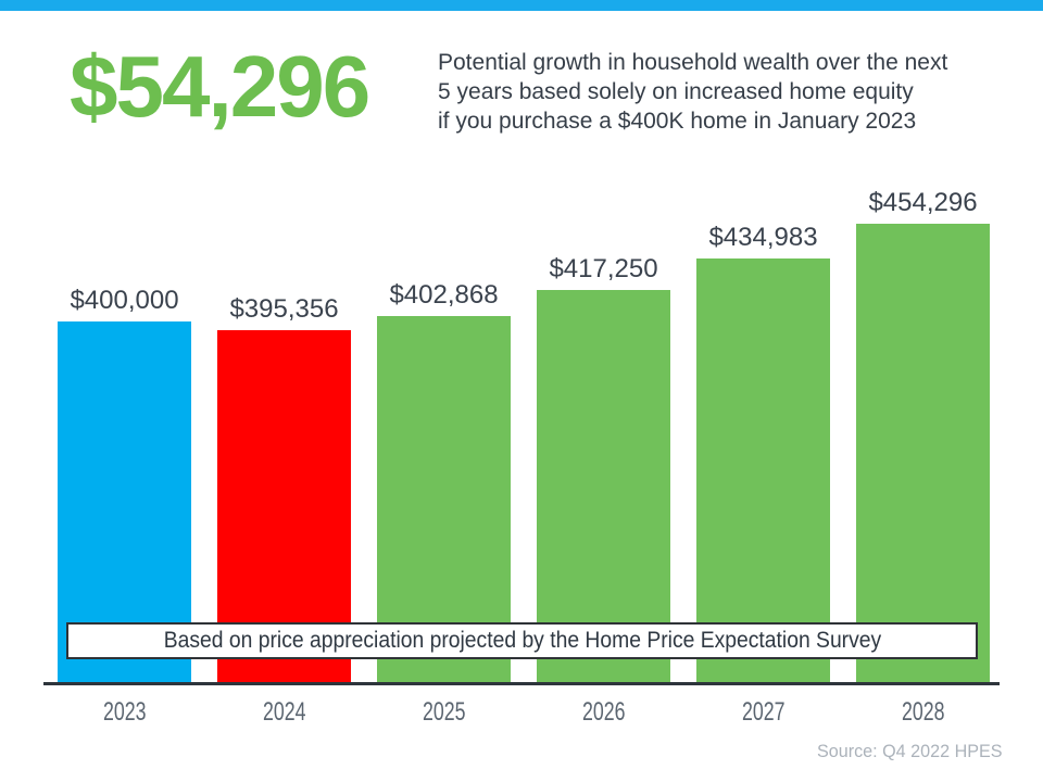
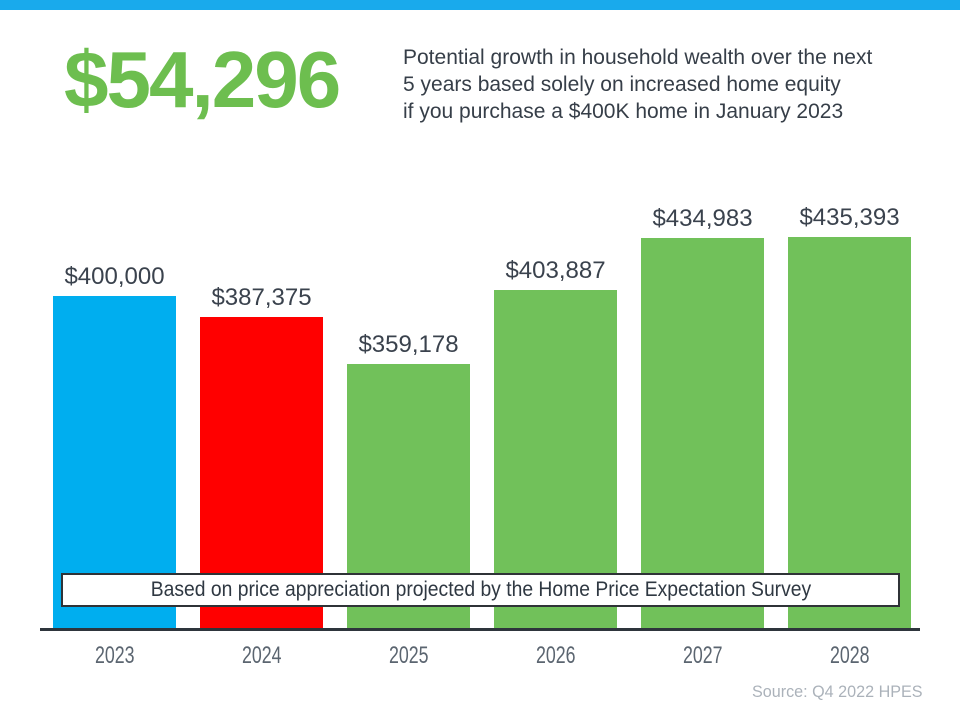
2024: $395,356 -> $387,375
2025: $402,868 -> $359,178
2026: $417,250 -> $403,887
2028: $454,296 -> $435,393
